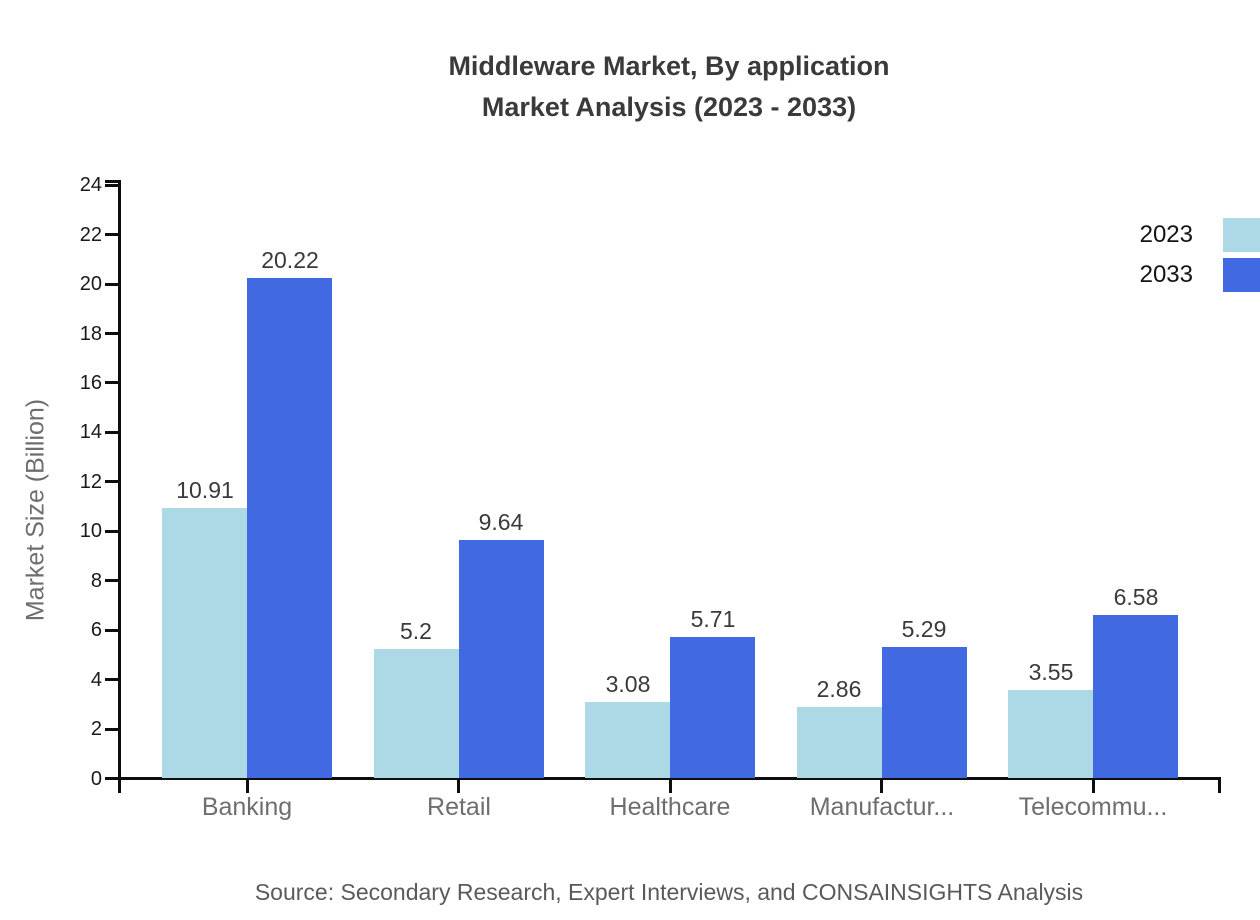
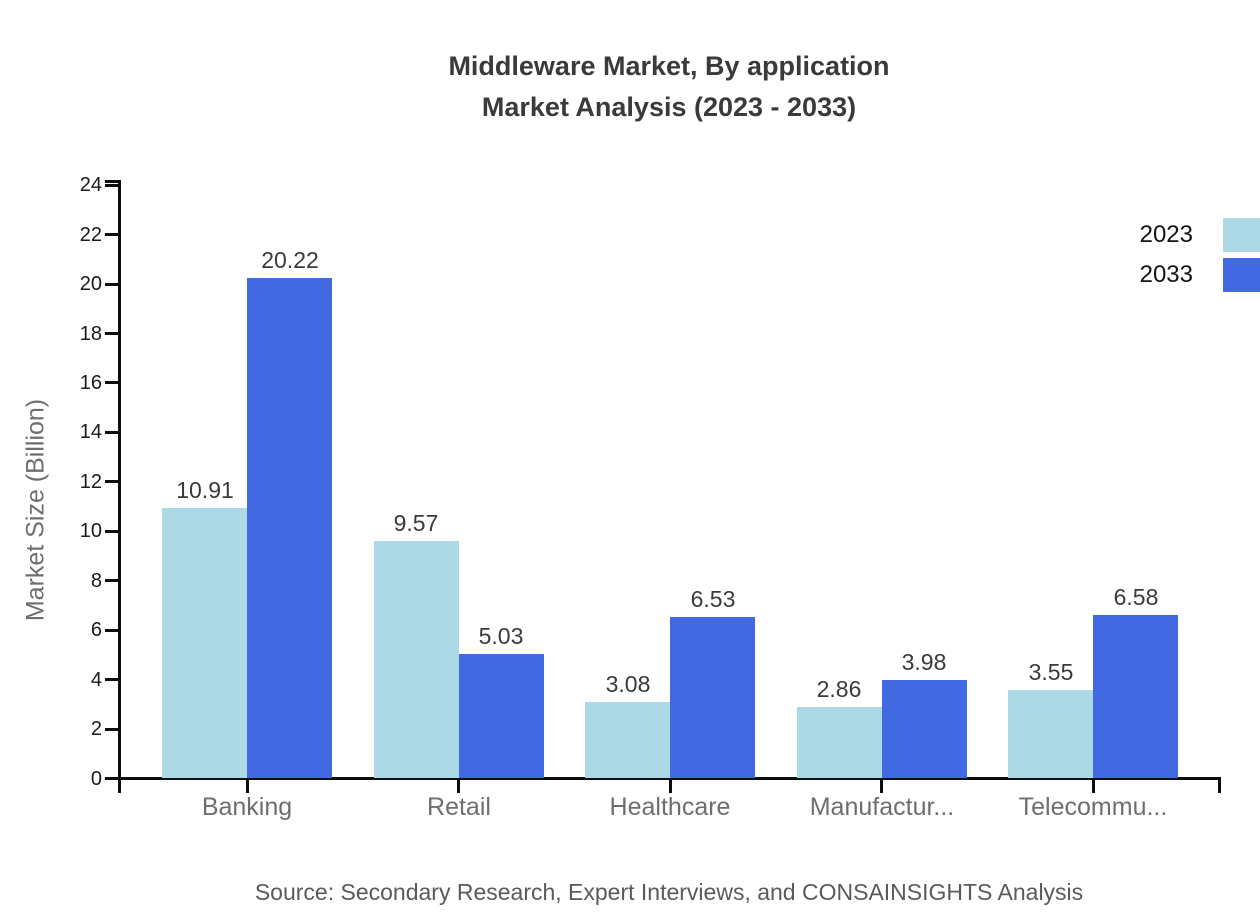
2023/Retail: 5.2 -> 9.57
2033/Retail: 9.64 -> 5.03
2033/Healthcare: 5.71 -> 6.53
2033/Manufactur...: 5.29 -> 3.98
